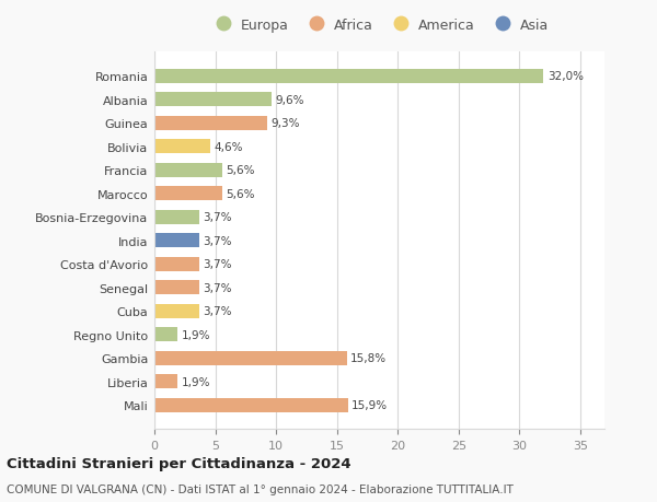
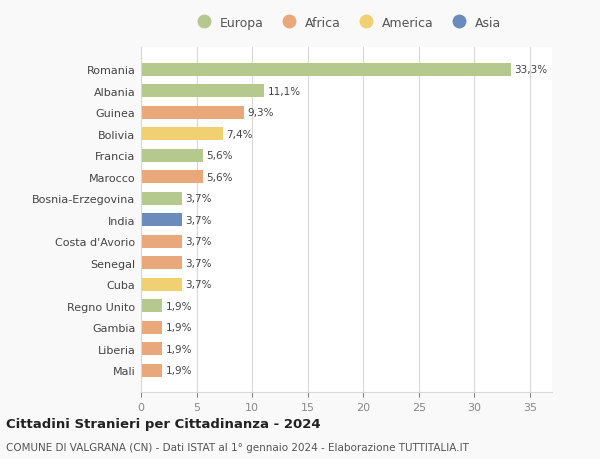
Romania: 32,0% -> 33,3%
Albania: 9,6% -> 11,1%
Bolivia: 4,6% -> 7,4%
Gambia: 15,8% -> 1,9%
Mali: 15,9% -> 1,9%
